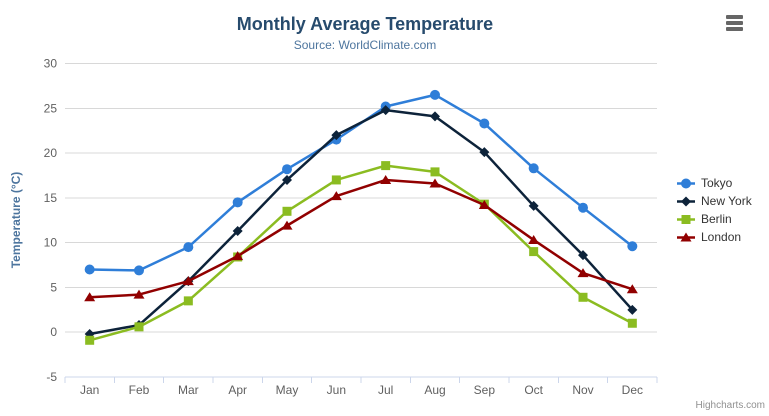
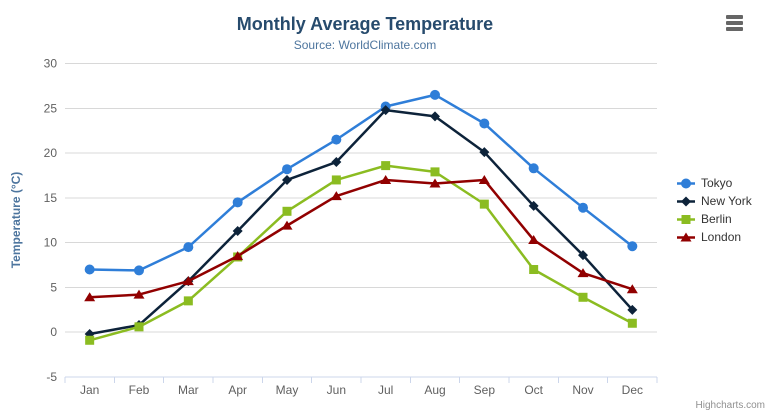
New York/Jun: 22 -> 19
London/Sep: 14 -> 17
Berlin/Oct: 9 -> 7
